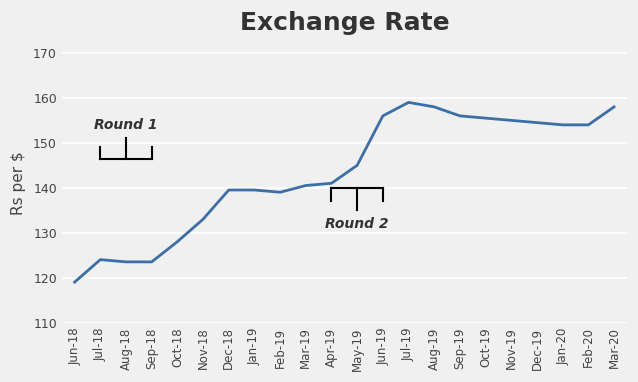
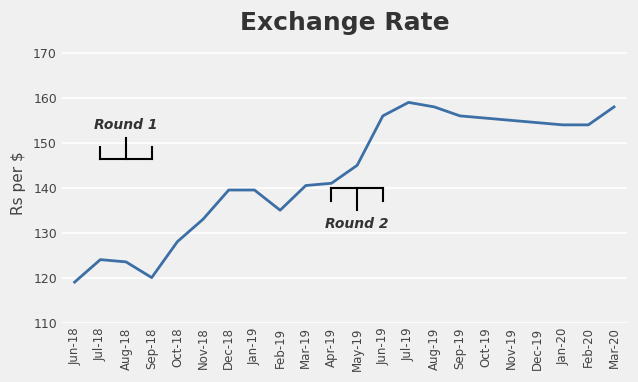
Sep-18: 123.5 -> 120.0
Feb-19: 139.0 -> 135.0
